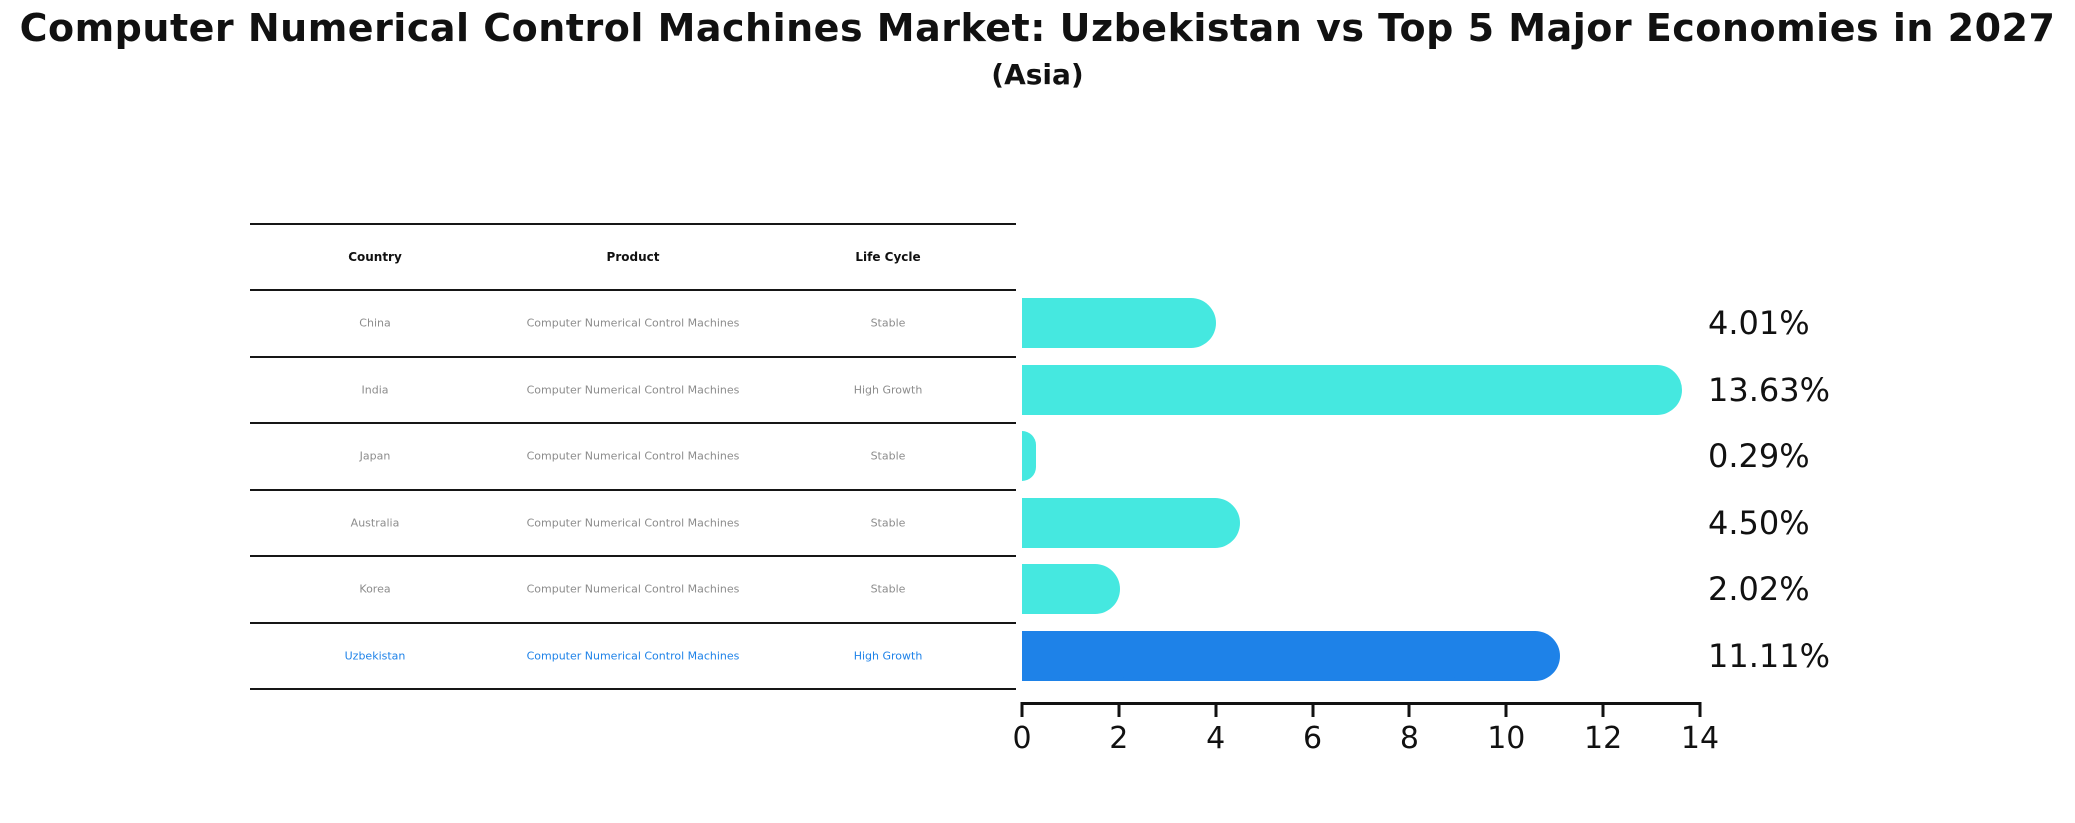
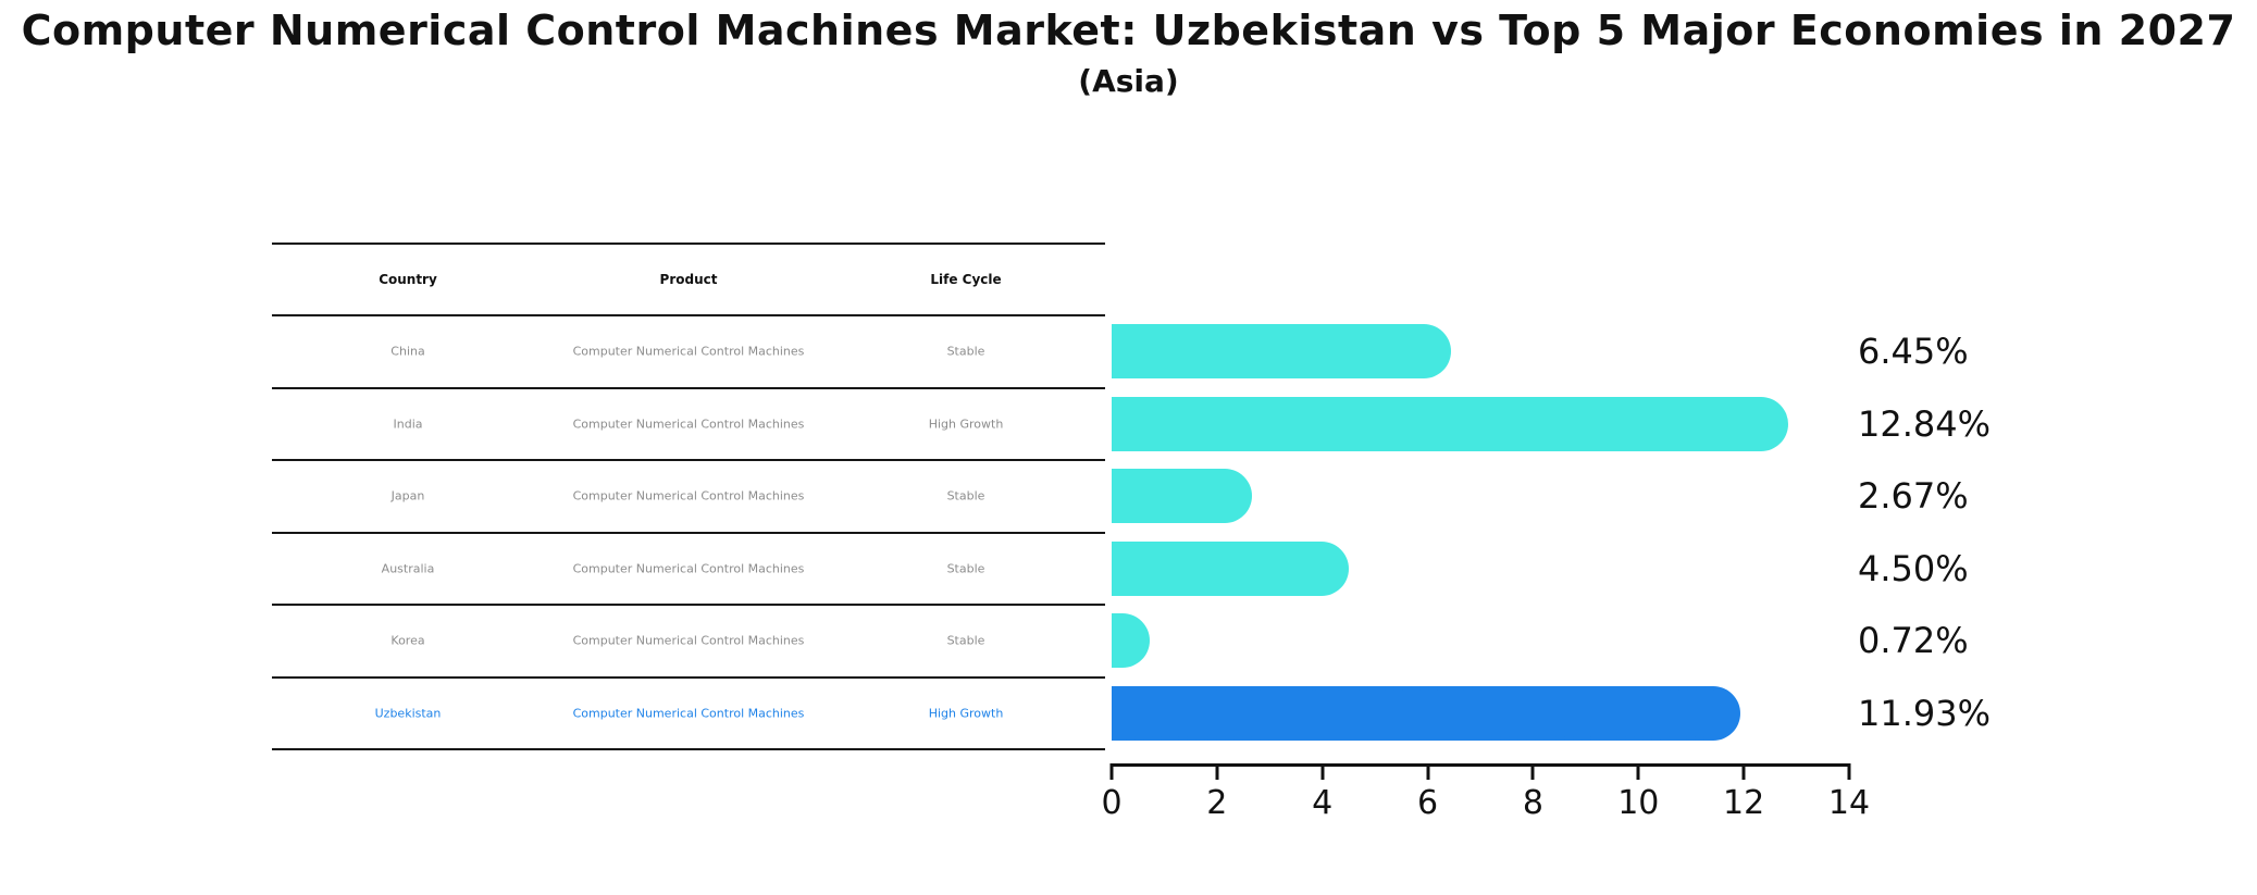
China: 4.01% -> 6.45%
India: 13.63% -> 12.84%
Japan: 0.29% -> 2.67%
Korea: 2.02% -> 0.72%
Uzbekistan: 11.11% -> 11.93%
